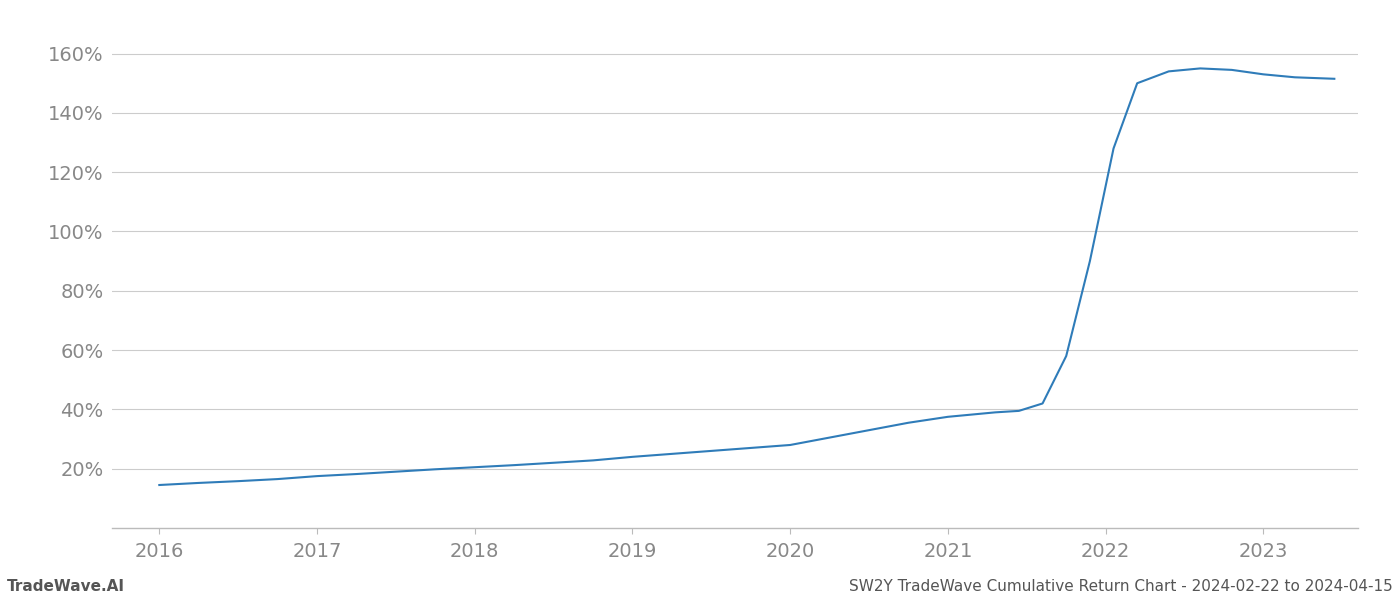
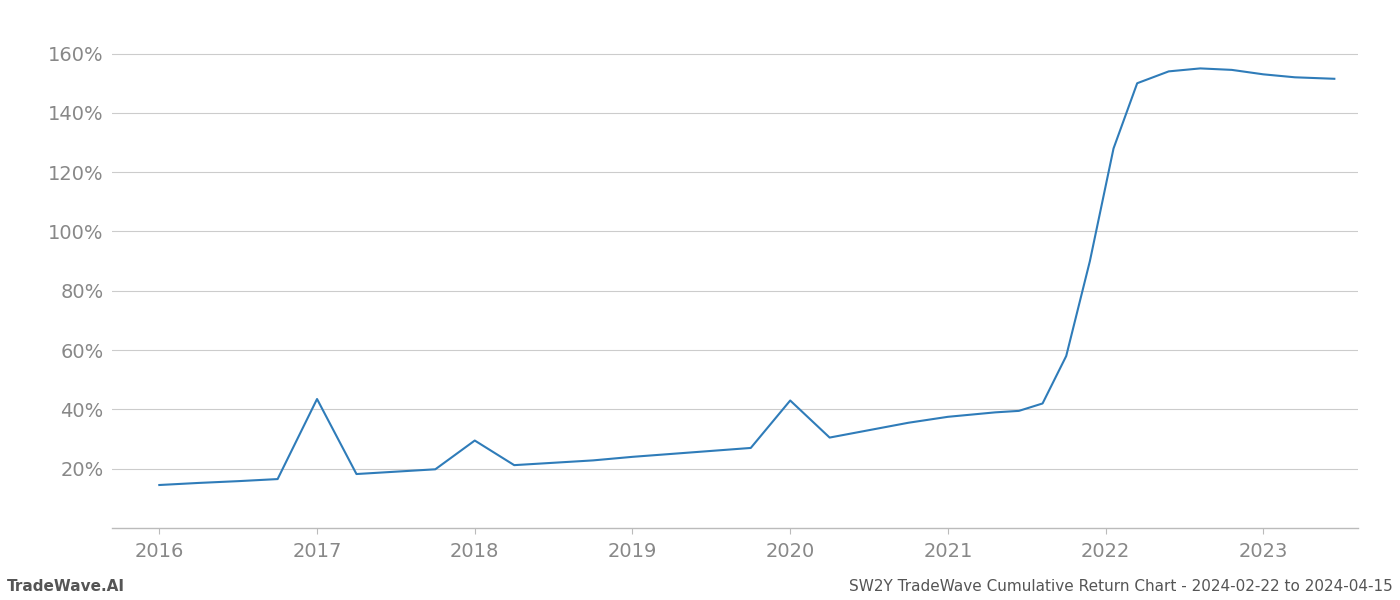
2017: 17.5% -> 43.5%
2018: 20.5% -> 29.5%
2020: 28.0% -> 43.0%
